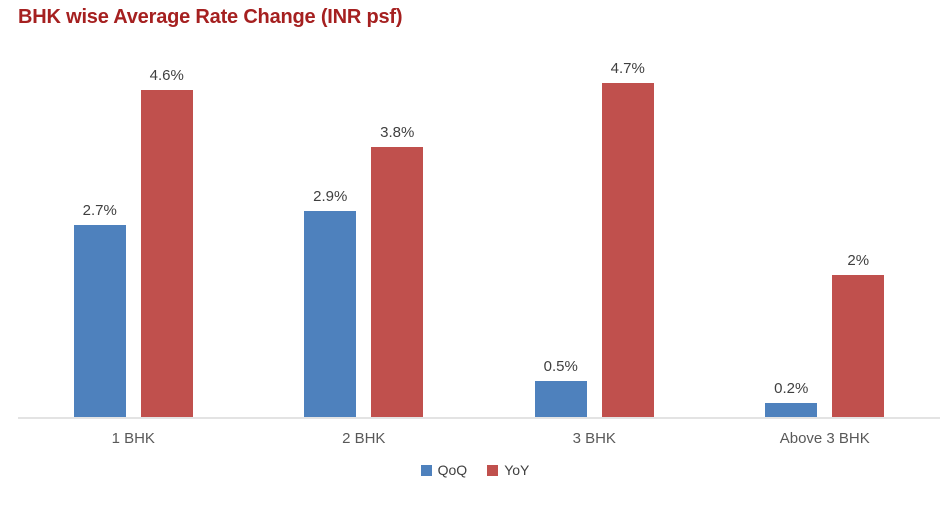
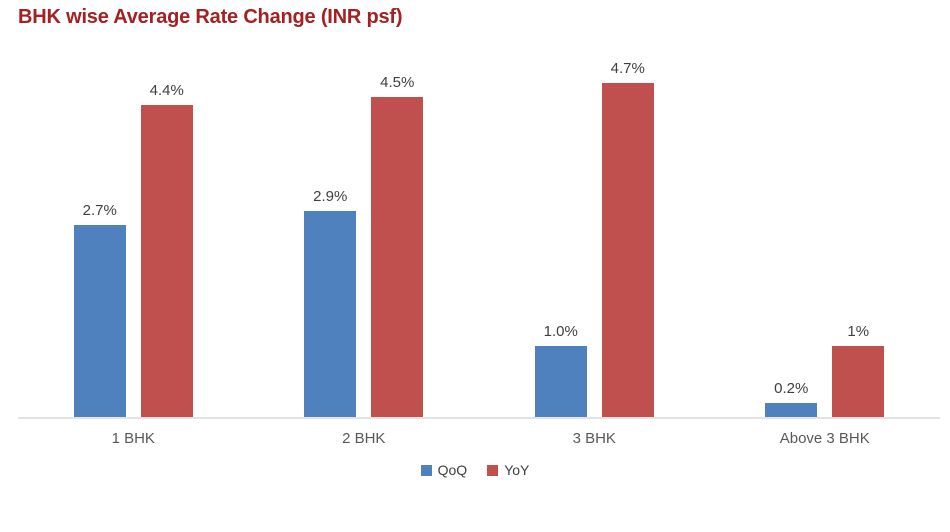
YoY/1 BHK: 4.6% -> 4.4%
YoY/2 BHK: 3.8% -> 4.5%
QoQ/3 BHK: 0.5% -> 1.0%
YoY/Above 3 BHK: 2% -> 1%
